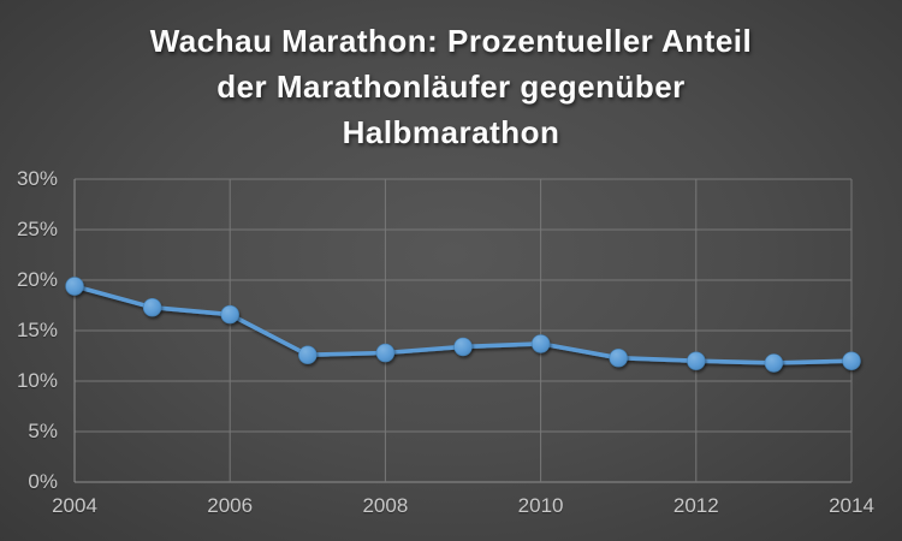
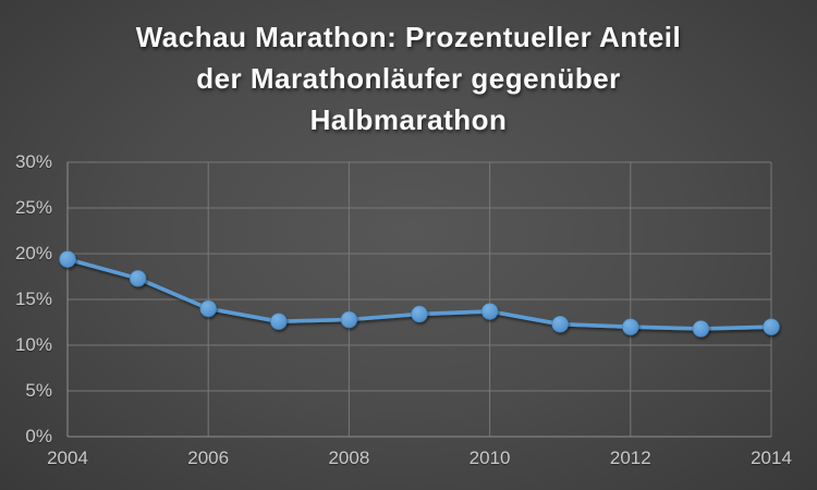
2006: 17% -> 14%
